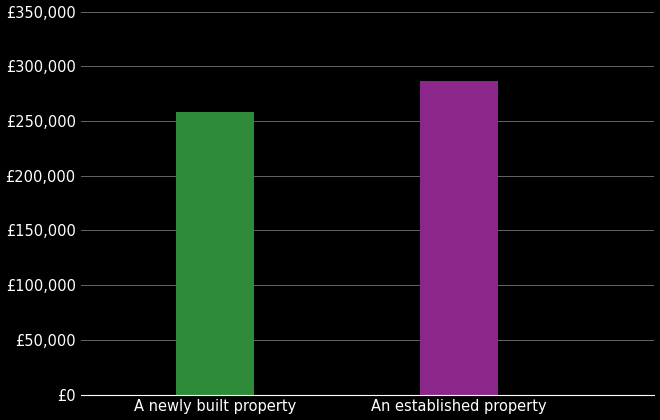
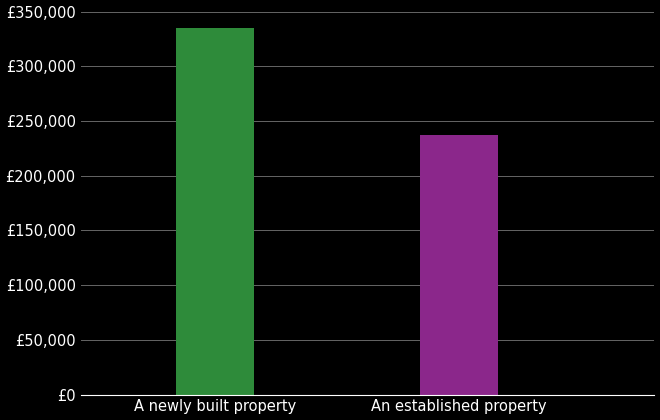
A newly built property: £258,000 -> £335,000
An established property: £287,000 -> £237,000
